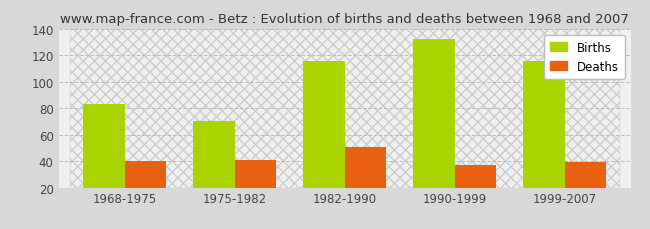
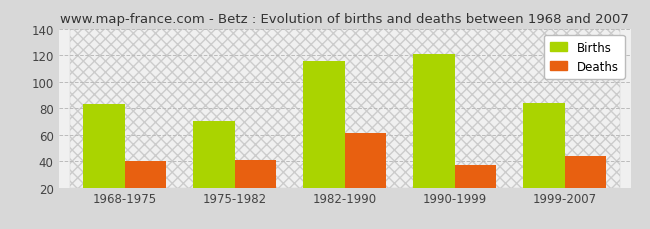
Deaths/1982-1990: 51 -> 61
Births/1990-1999: 132 -> 121
Births/1999-2007: 116 -> 84
Deaths/1999-2007: 39 -> 44
